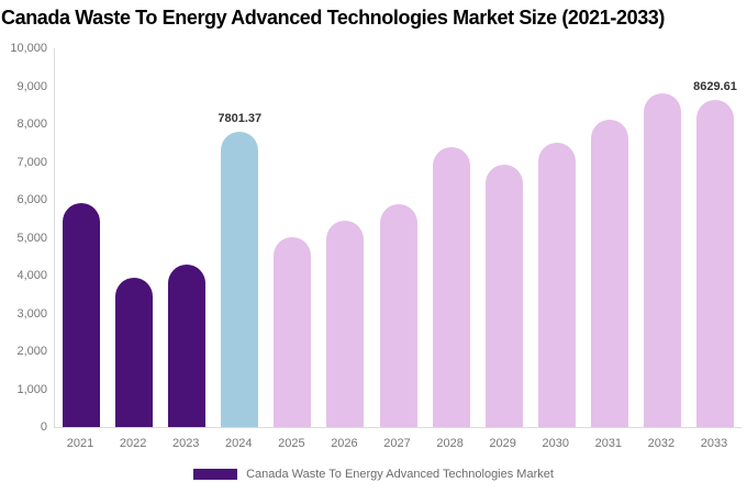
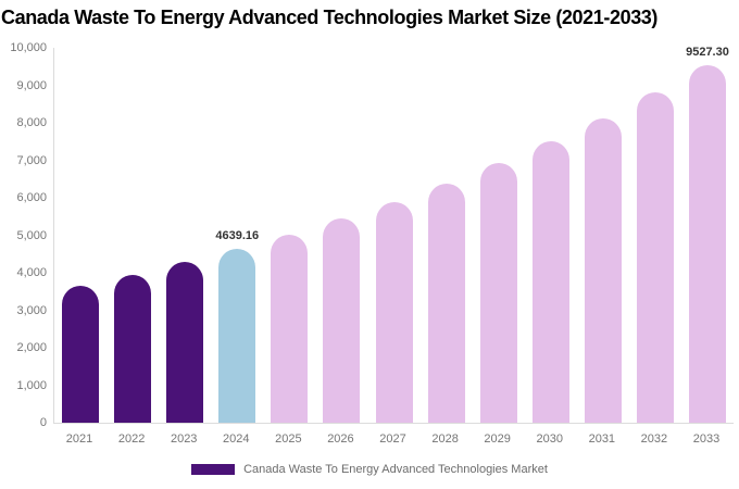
2021: 5900 -> 3600
2024: 7801.37 -> 4639.16
2028: 7400 -> 6400
2033: 8629.61 -> 9527.30
